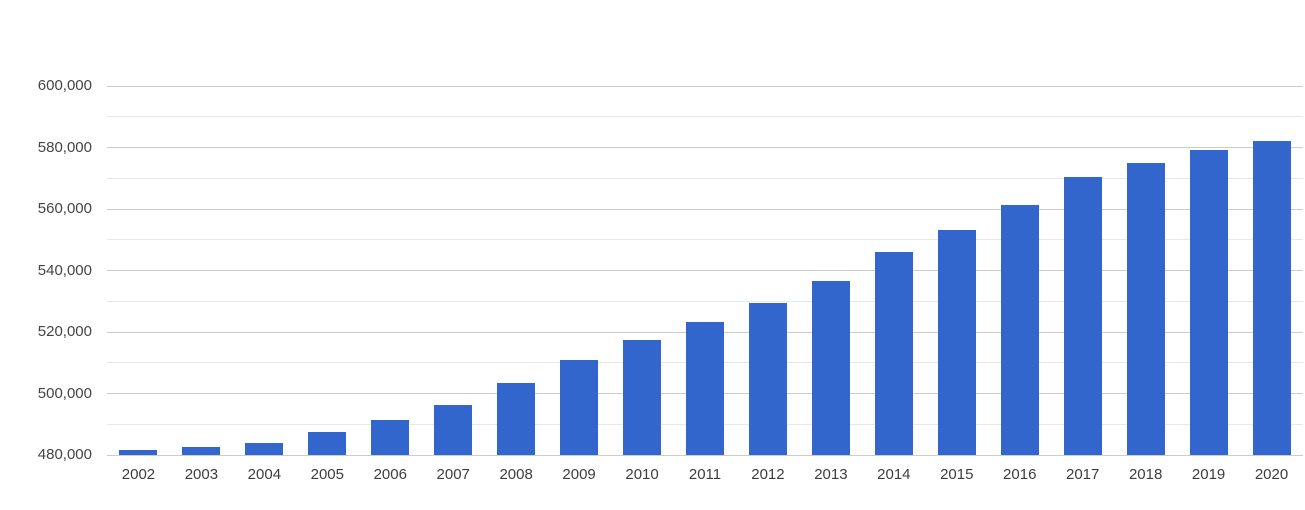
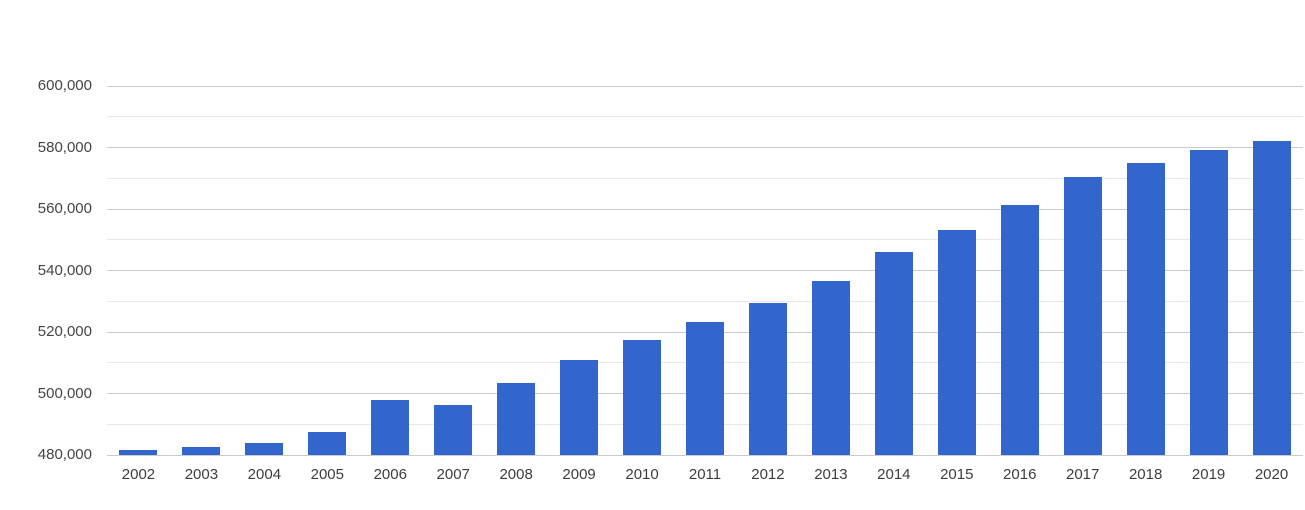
2006: 491000 -> 498000
